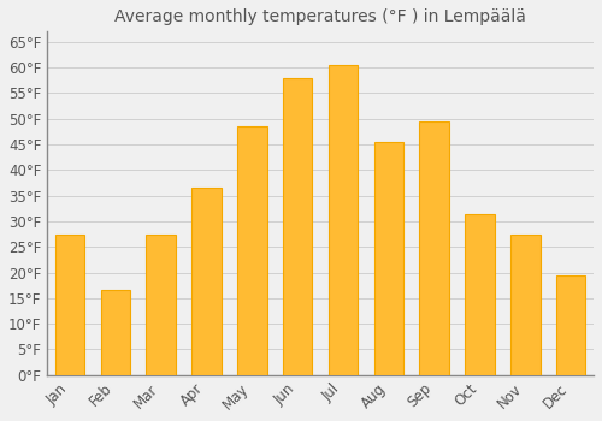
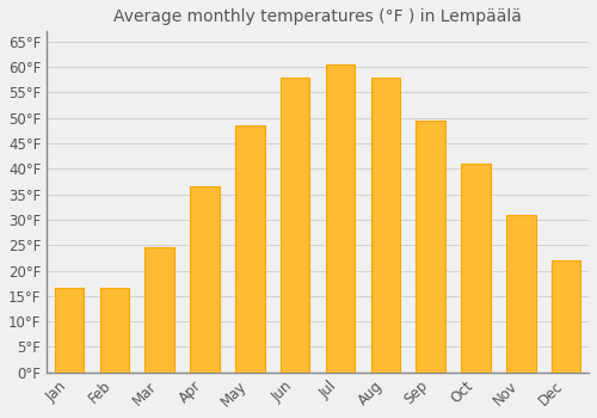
Jan: 27.5°F -> 16.5°F
Mar: 27.5°F -> 24.5°F
Aug: 45.5°F -> 58.0°F
Oct: 31.5°F -> 41.0°F
Nov: 27.5°F -> 31.0°F
Dec: 19.5°F -> 22.0°F
